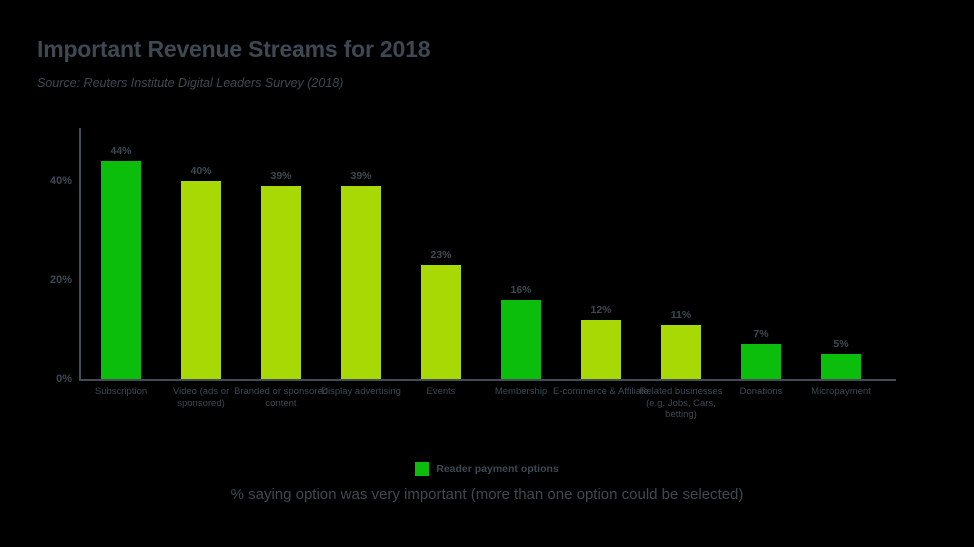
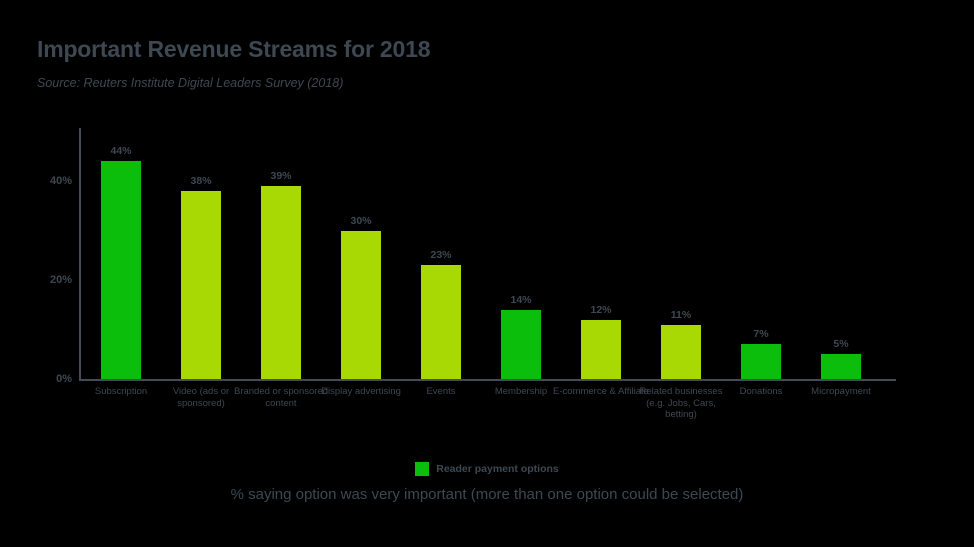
Video (ads or sponsored): 40% -> 38%
Display advertising: 39% -> 30%
Membership: 16% -> 14%
